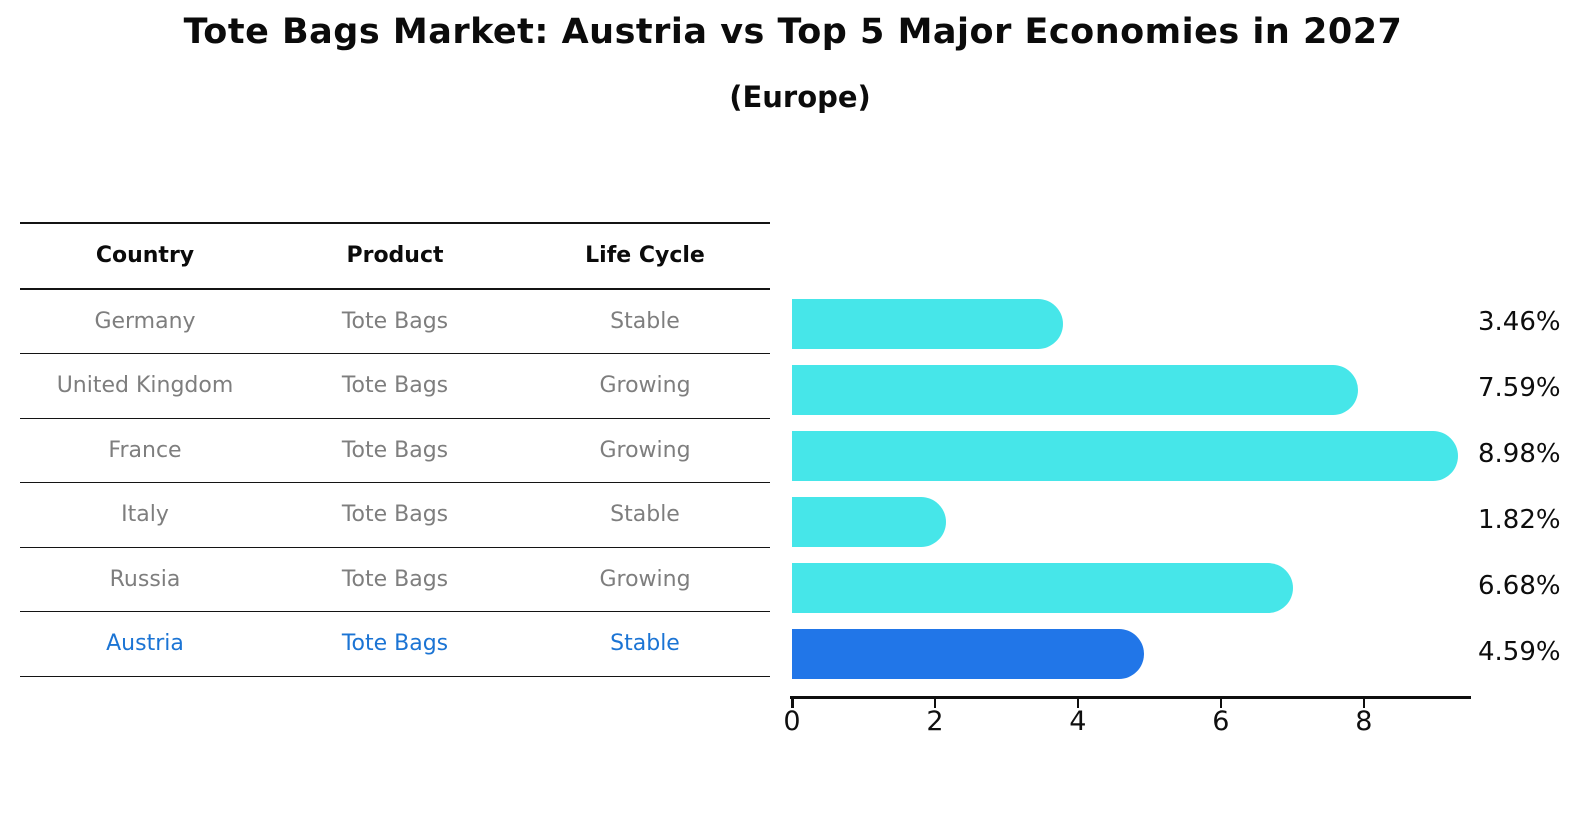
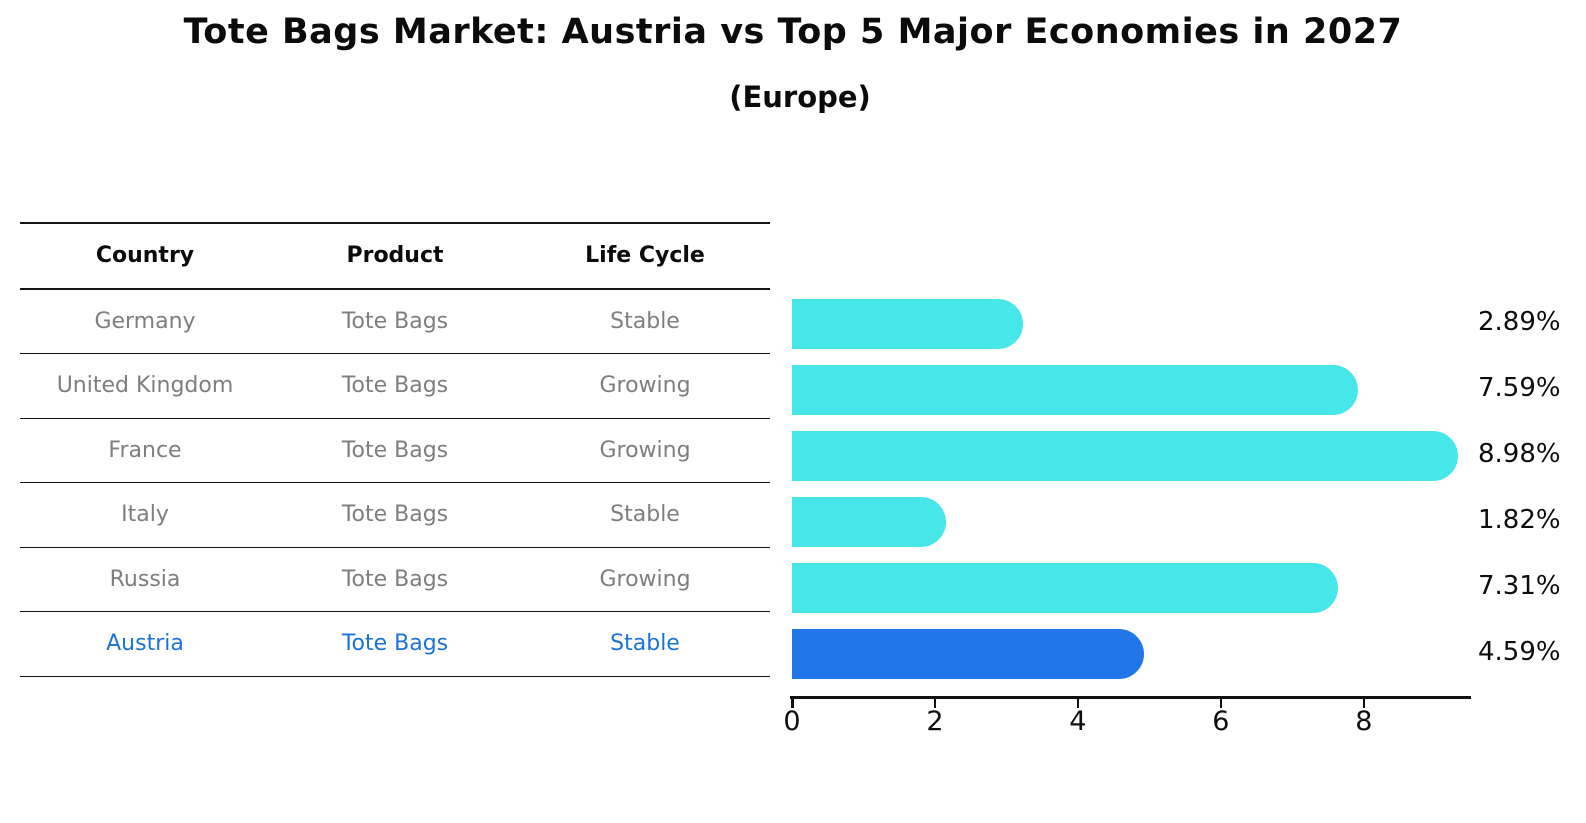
Germany: 3.46% -> 2.89%
Russia: 6.68% -> 7.31%
